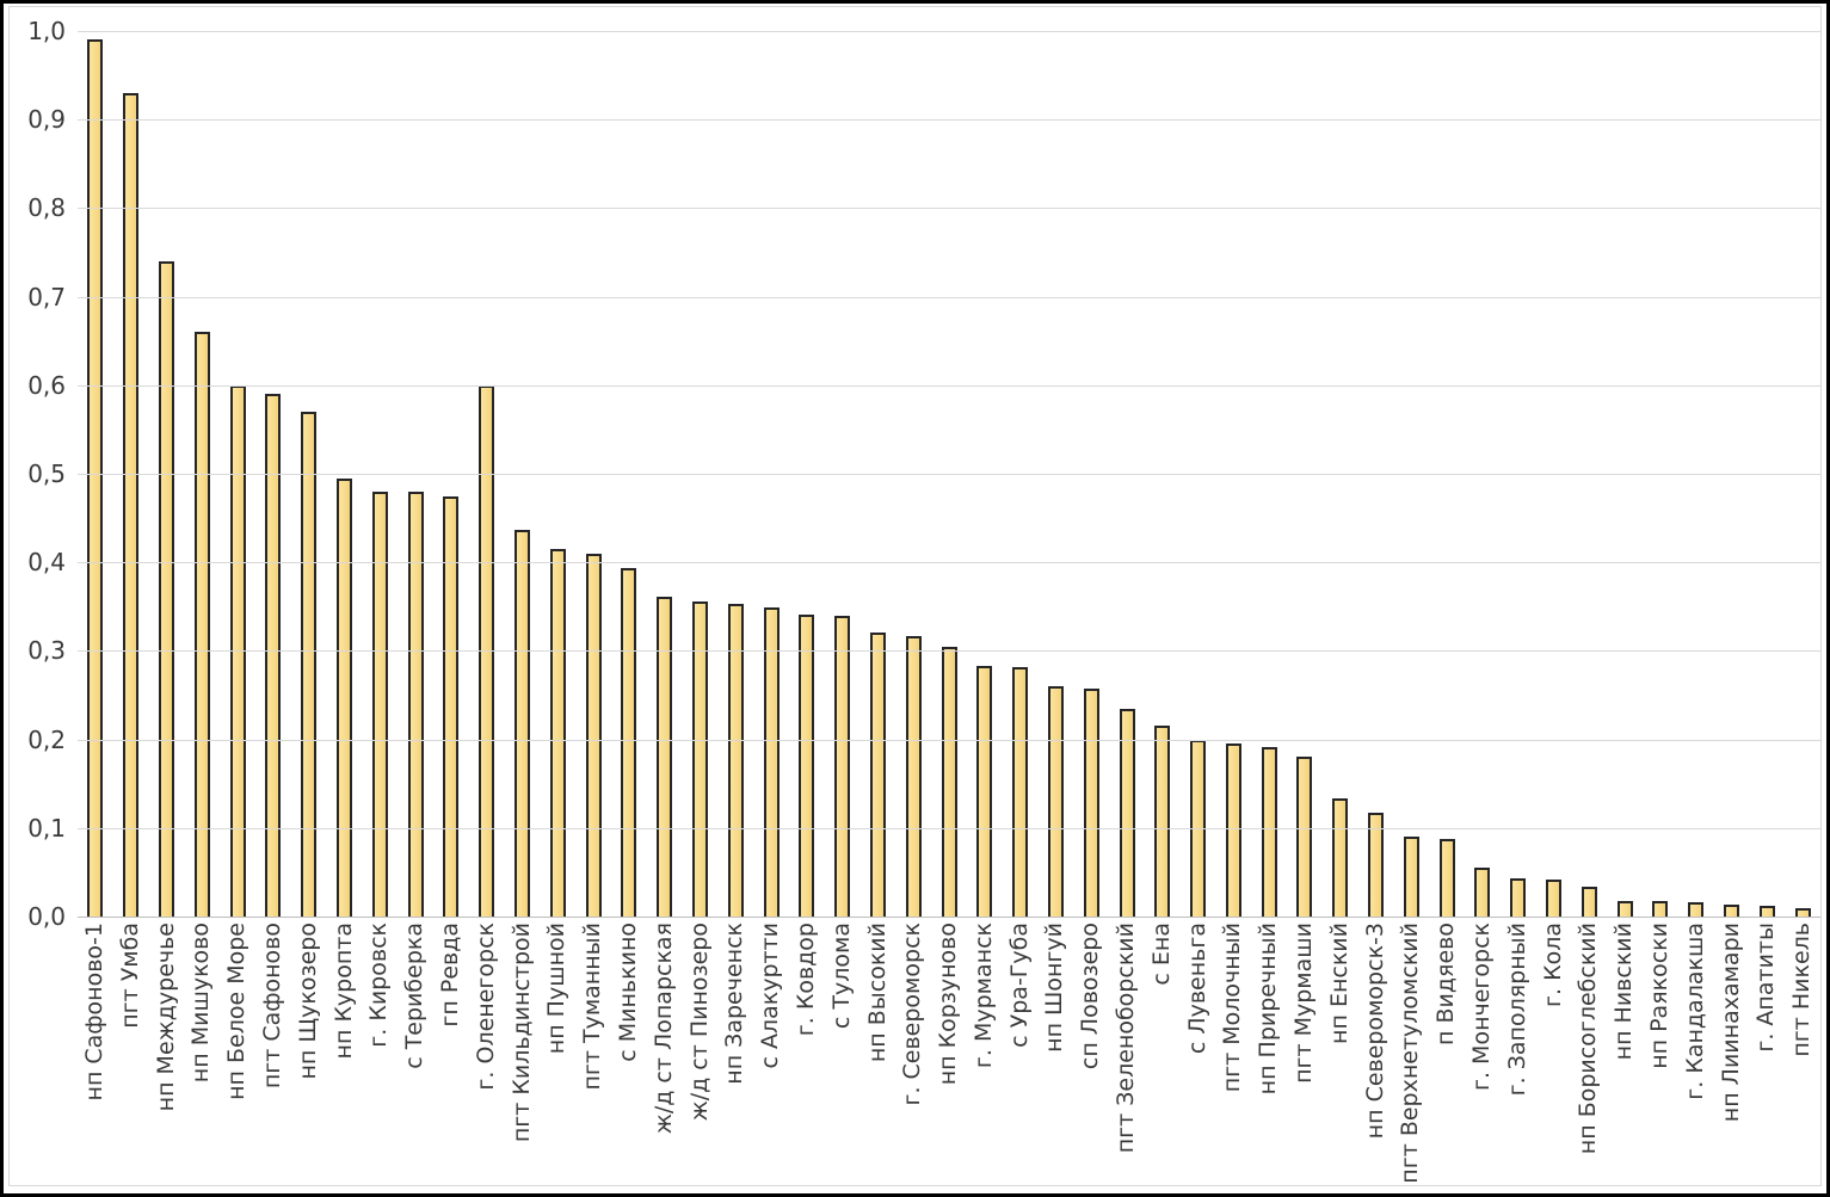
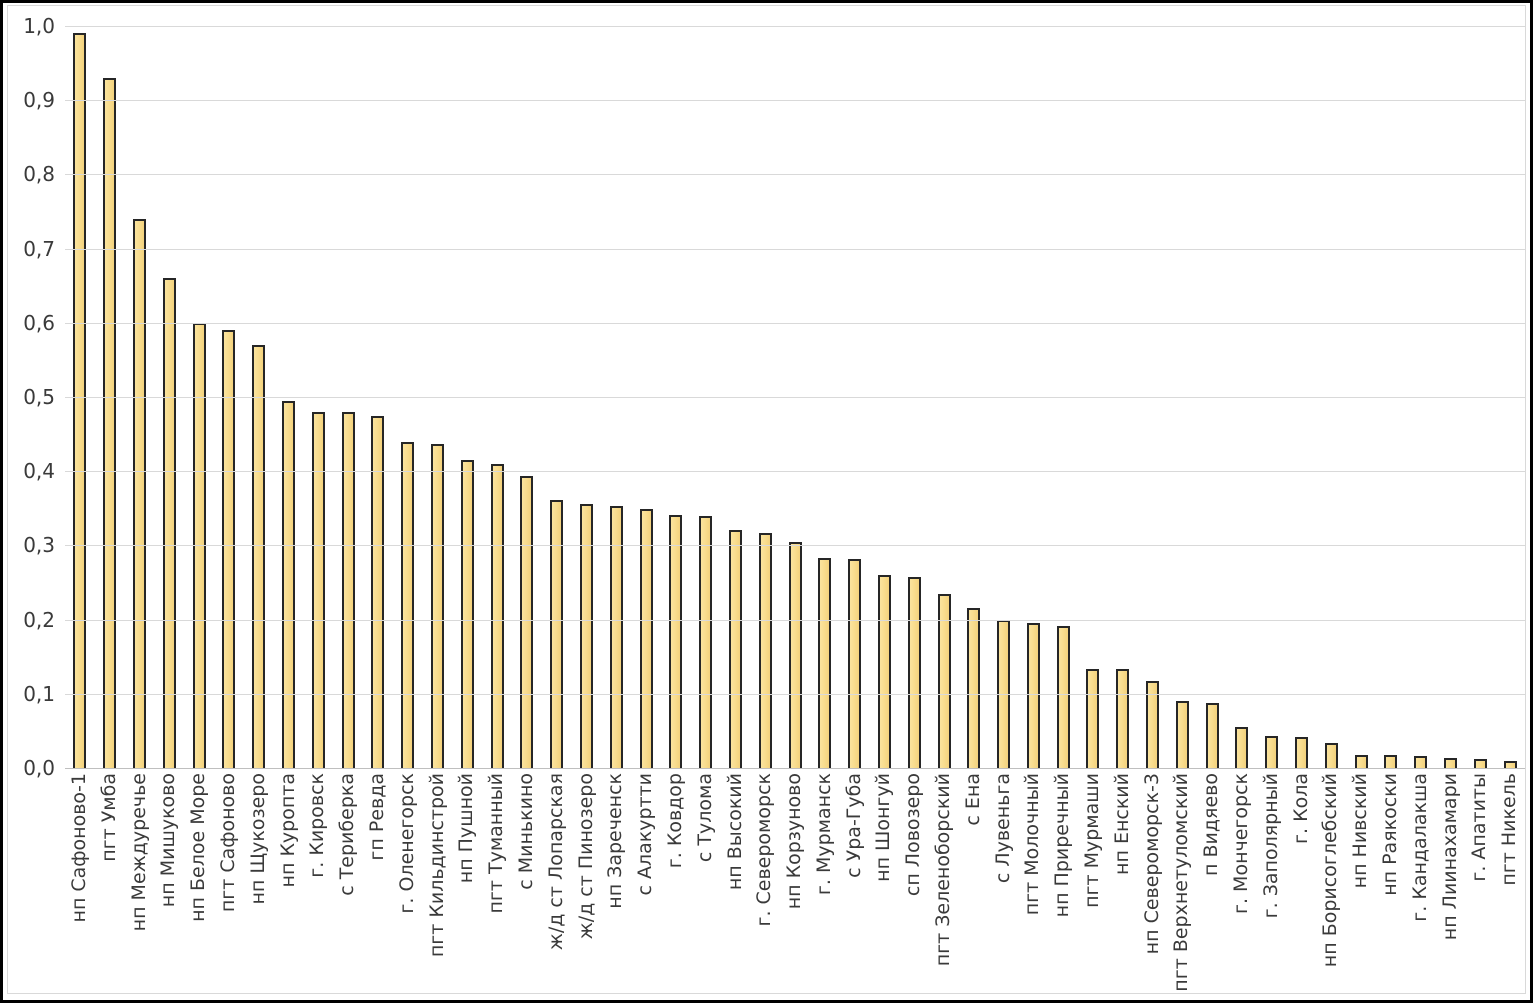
г. Оленегорск: 0,60 -> 0,44
пгт Мурмаши: 0,18 -> 0,13
